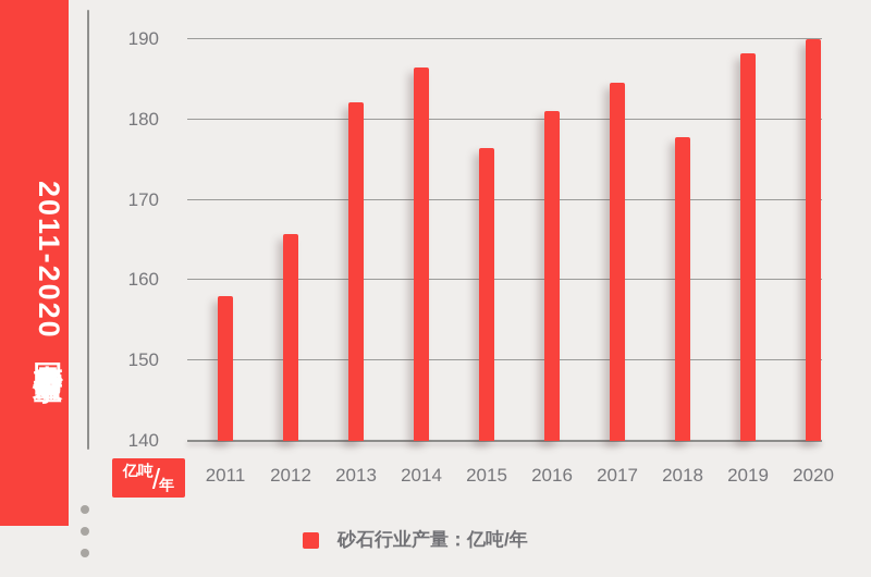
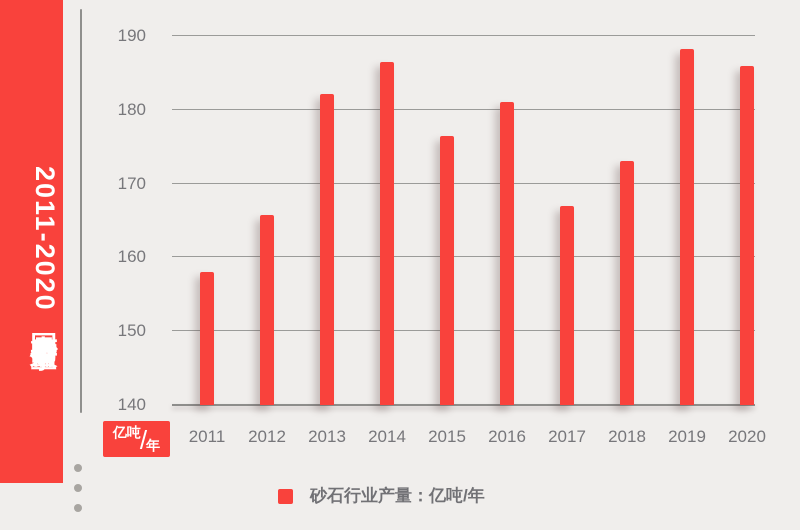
2017: 185 -> 167
2018: 178 -> 173
2020: 190 -> 186
